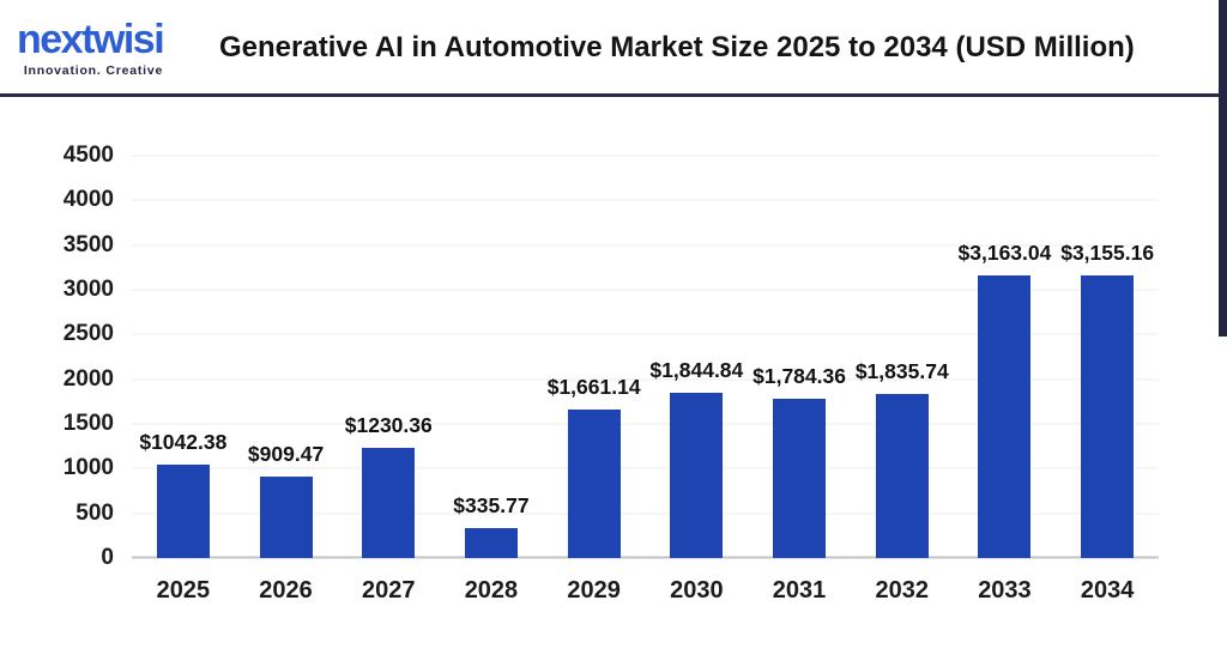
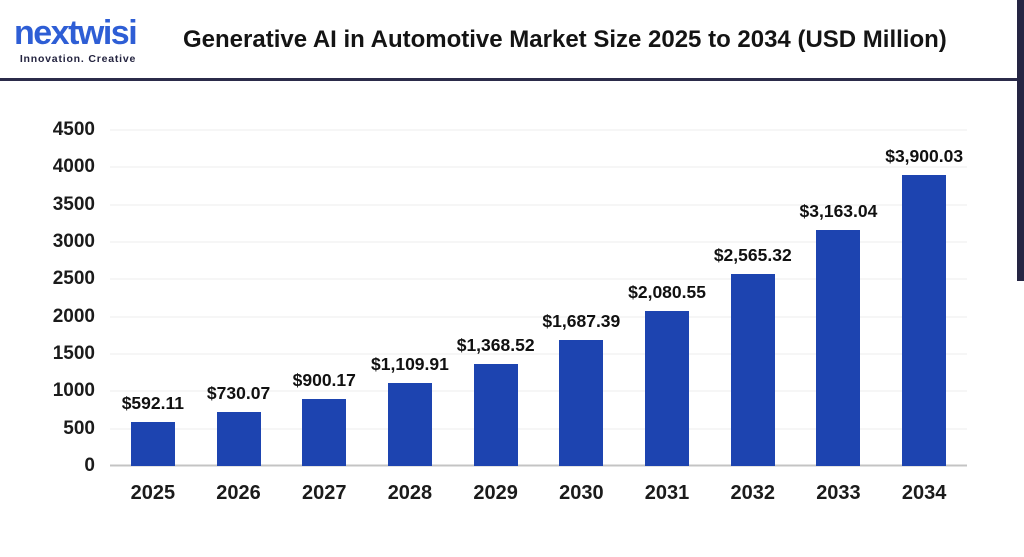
2025: $1042.38 -> $592.11
2026: $909.47 -> $730.07
2027: $1230.36 -> $900.17
2028: $335.77 -> $1,109.91
2029: $1,661.14 -> $1,368.52
2030: $1,844.84 -> $1,687.39
2031: $1,784.36 -> $2,080.55
2032: $1,835.74 -> $2,565.32
2034: $3,155.16 -> $3,900.03
